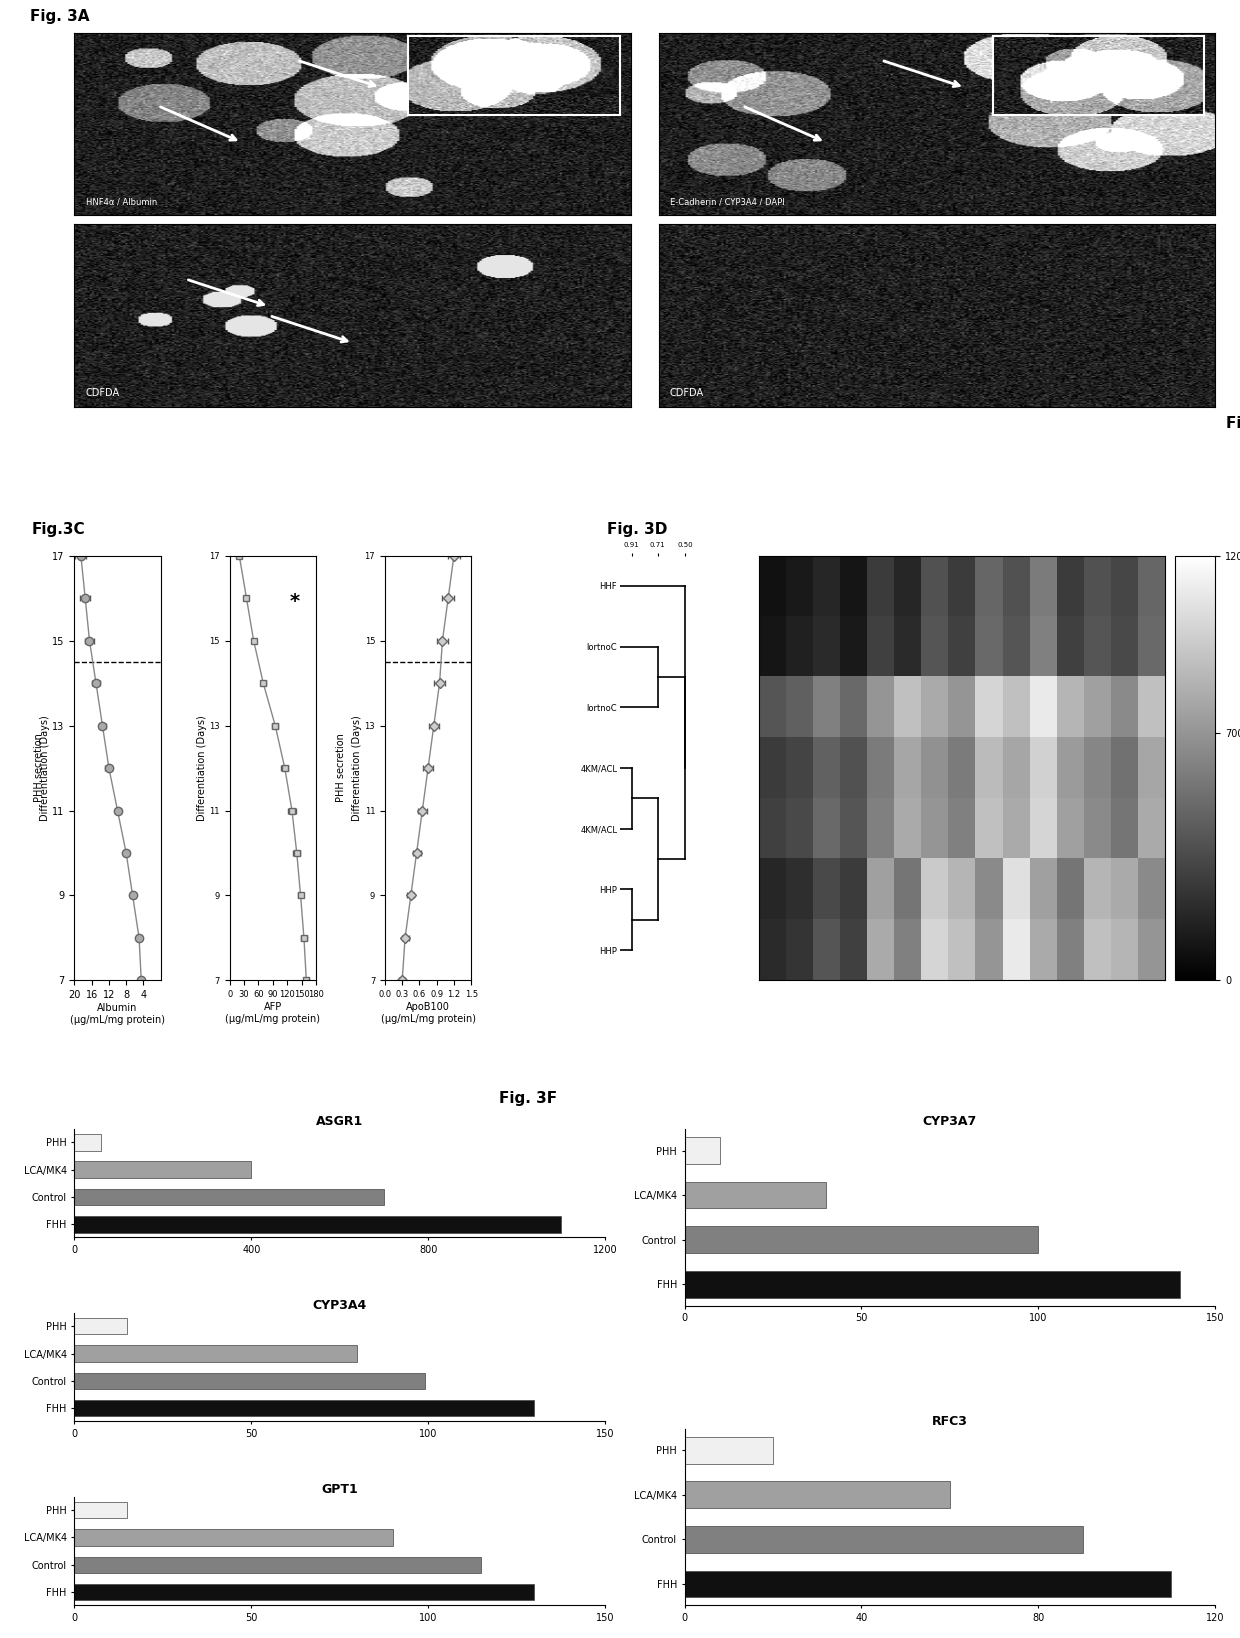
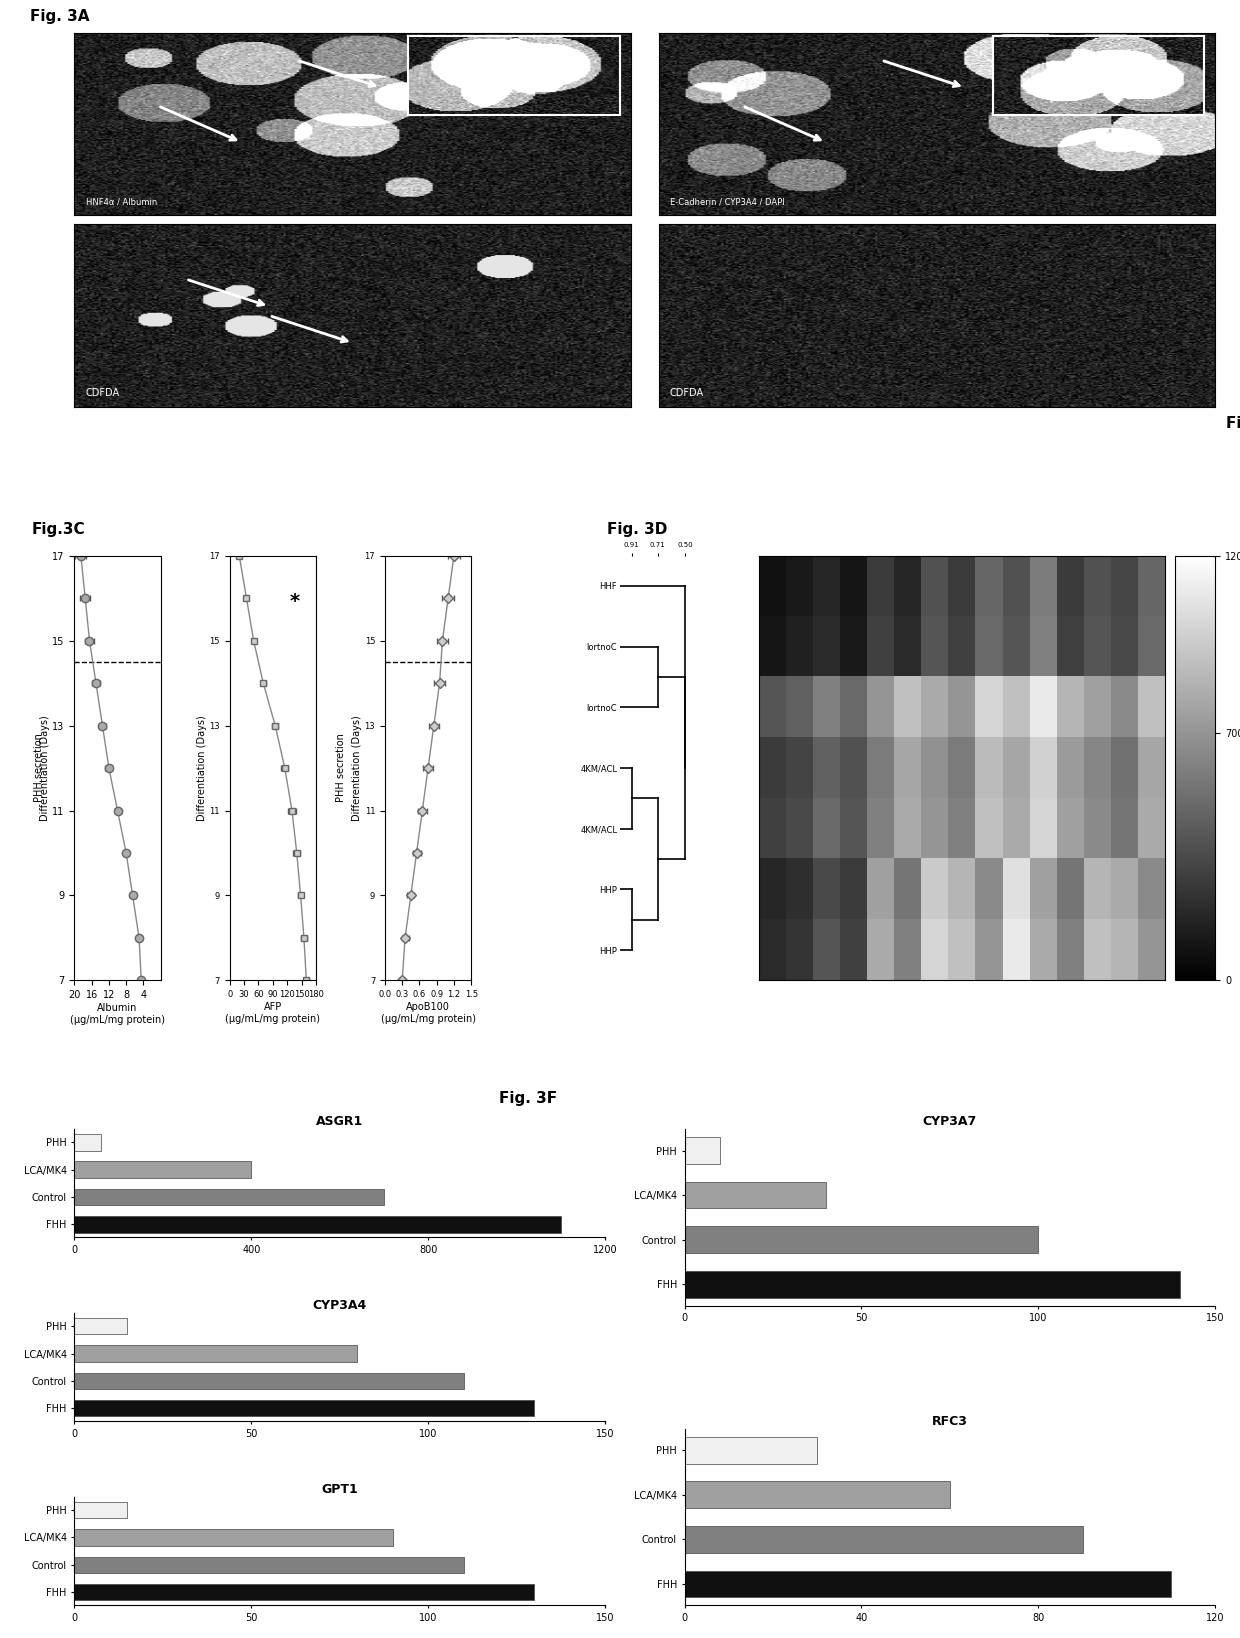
CYP3A4/Control: 99 -> 110
RFC3/PHH: 20 -> 30
GPT1/Control: 115 -> 110
